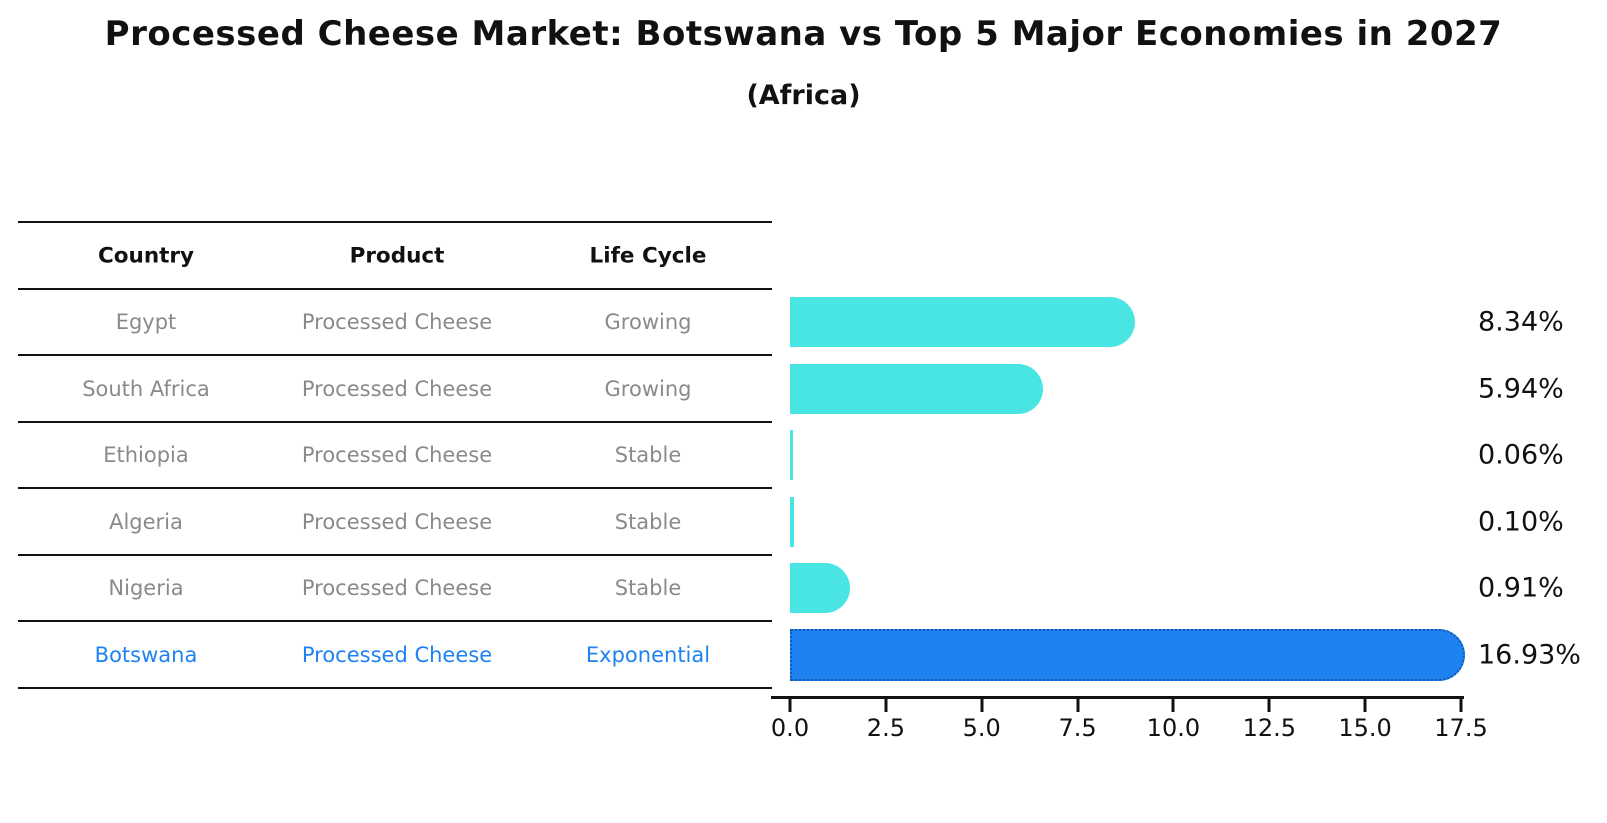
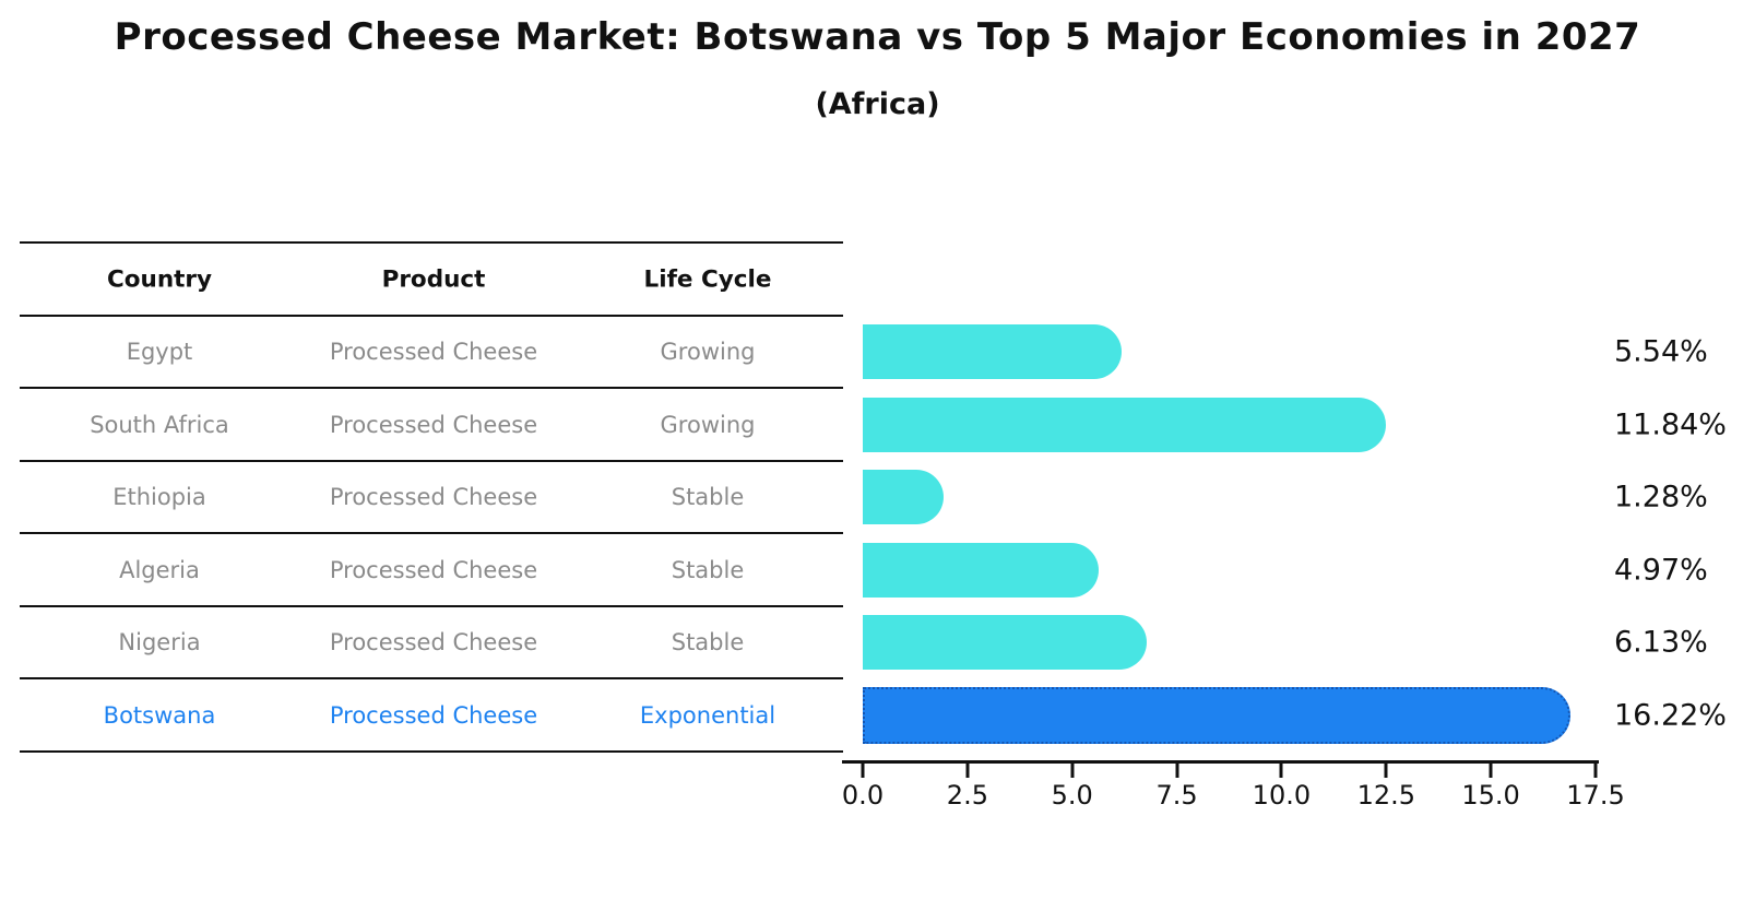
Egypt: 8.34% -> 5.54%
South Africa: 5.94% -> 11.84%
Ethiopia: 0.06% -> 1.28%
Algeria: 0.10% -> 4.97%
Nigeria: 0.91% -> 6.13%
Botswana: 16.93% -> 16.22%
